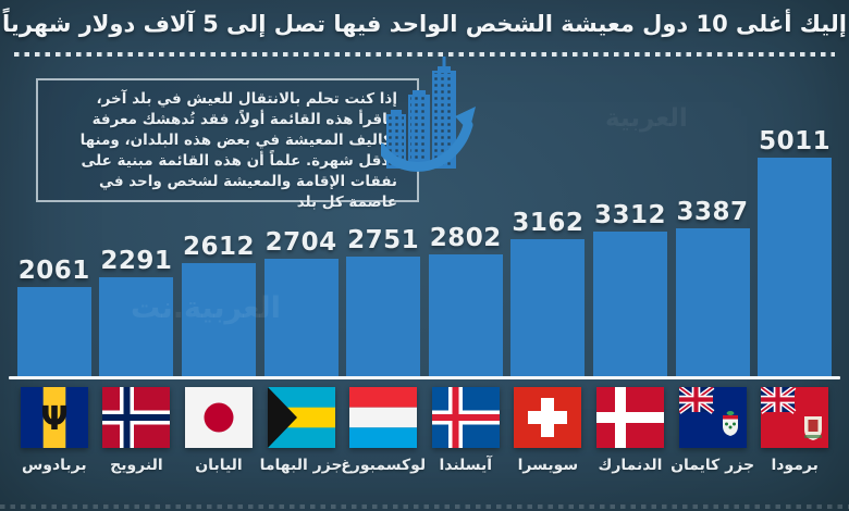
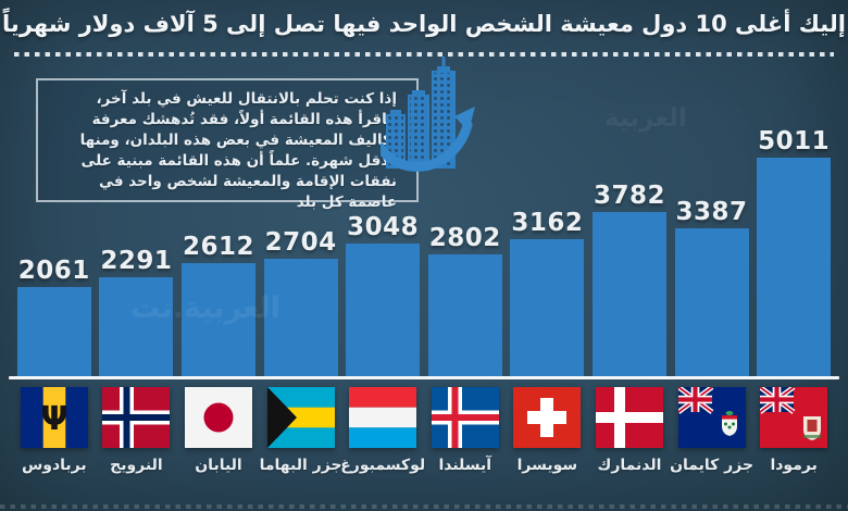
لوكسمبورغ: 2751 -> 3048
الدنمارك: 3312 -> 3782
